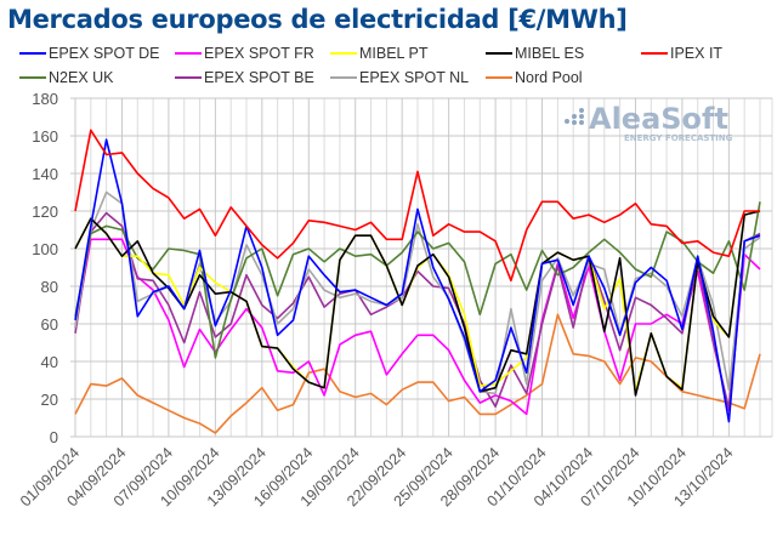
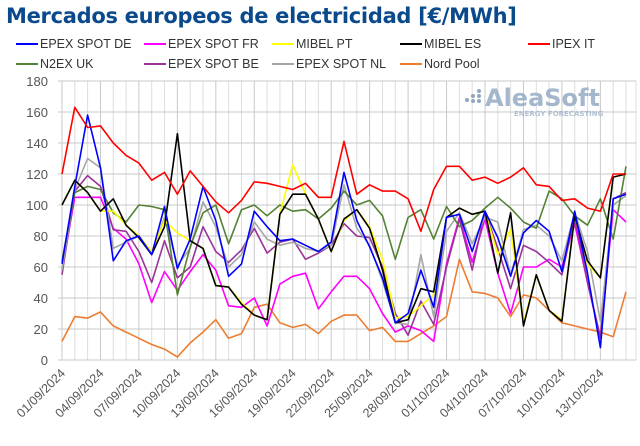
MIBEL PT/07/09/2024: 86 -> 80
MIBEL ES/10/09/2024: 76 -> 146
MIBEL PT/19/09/2024: 107 -> 126
